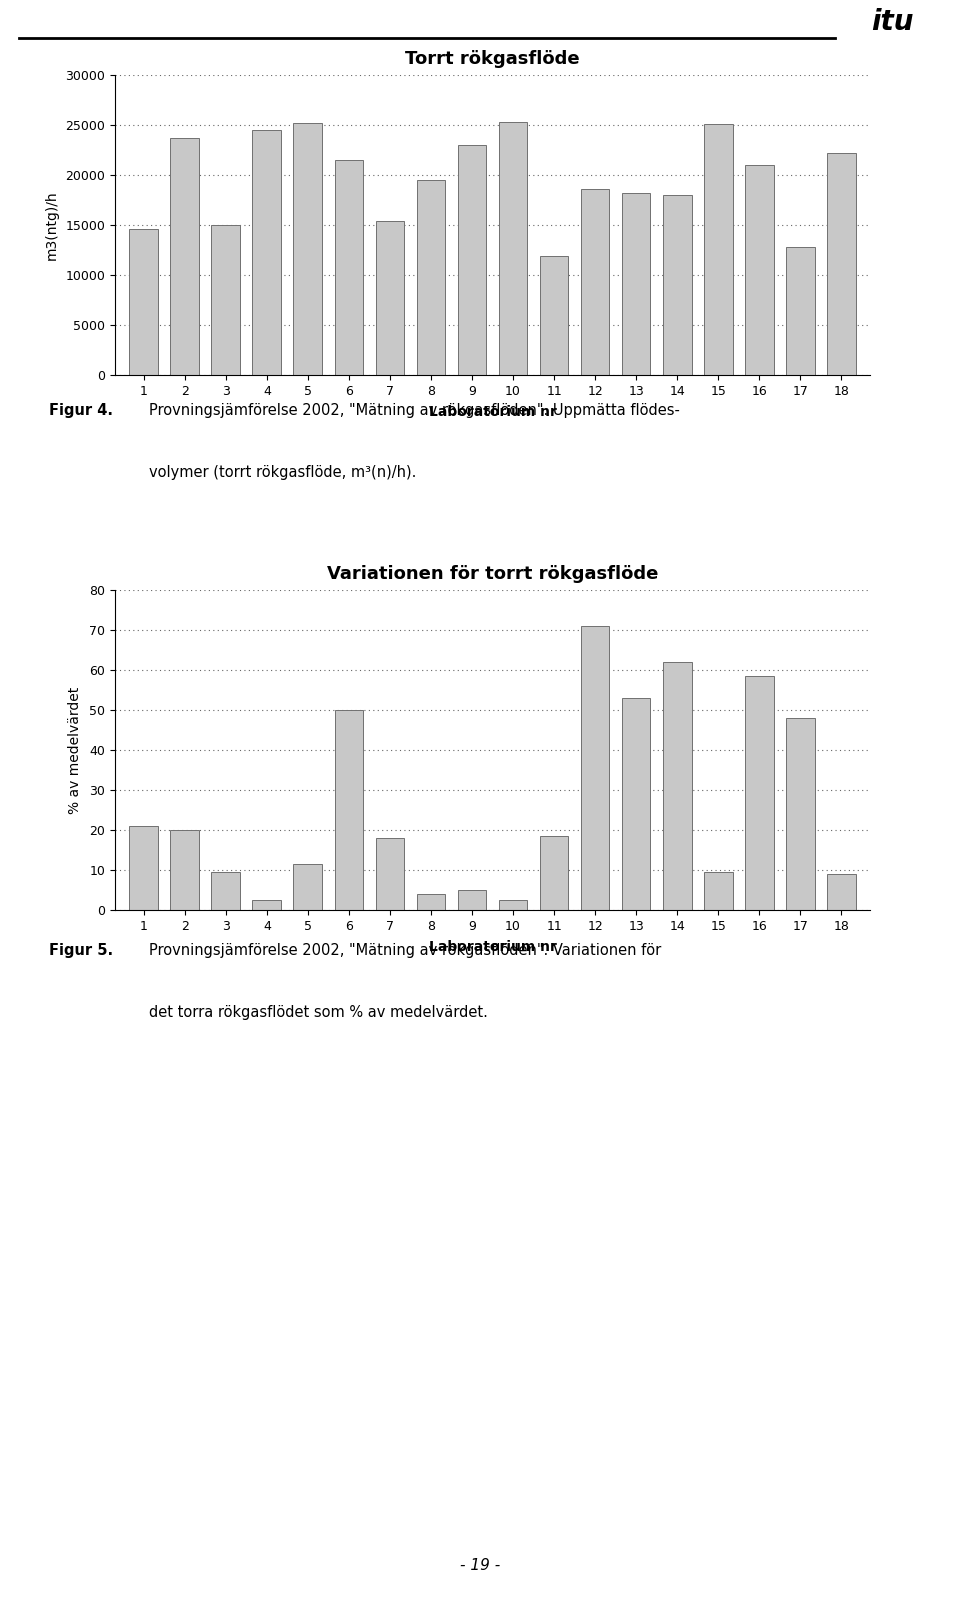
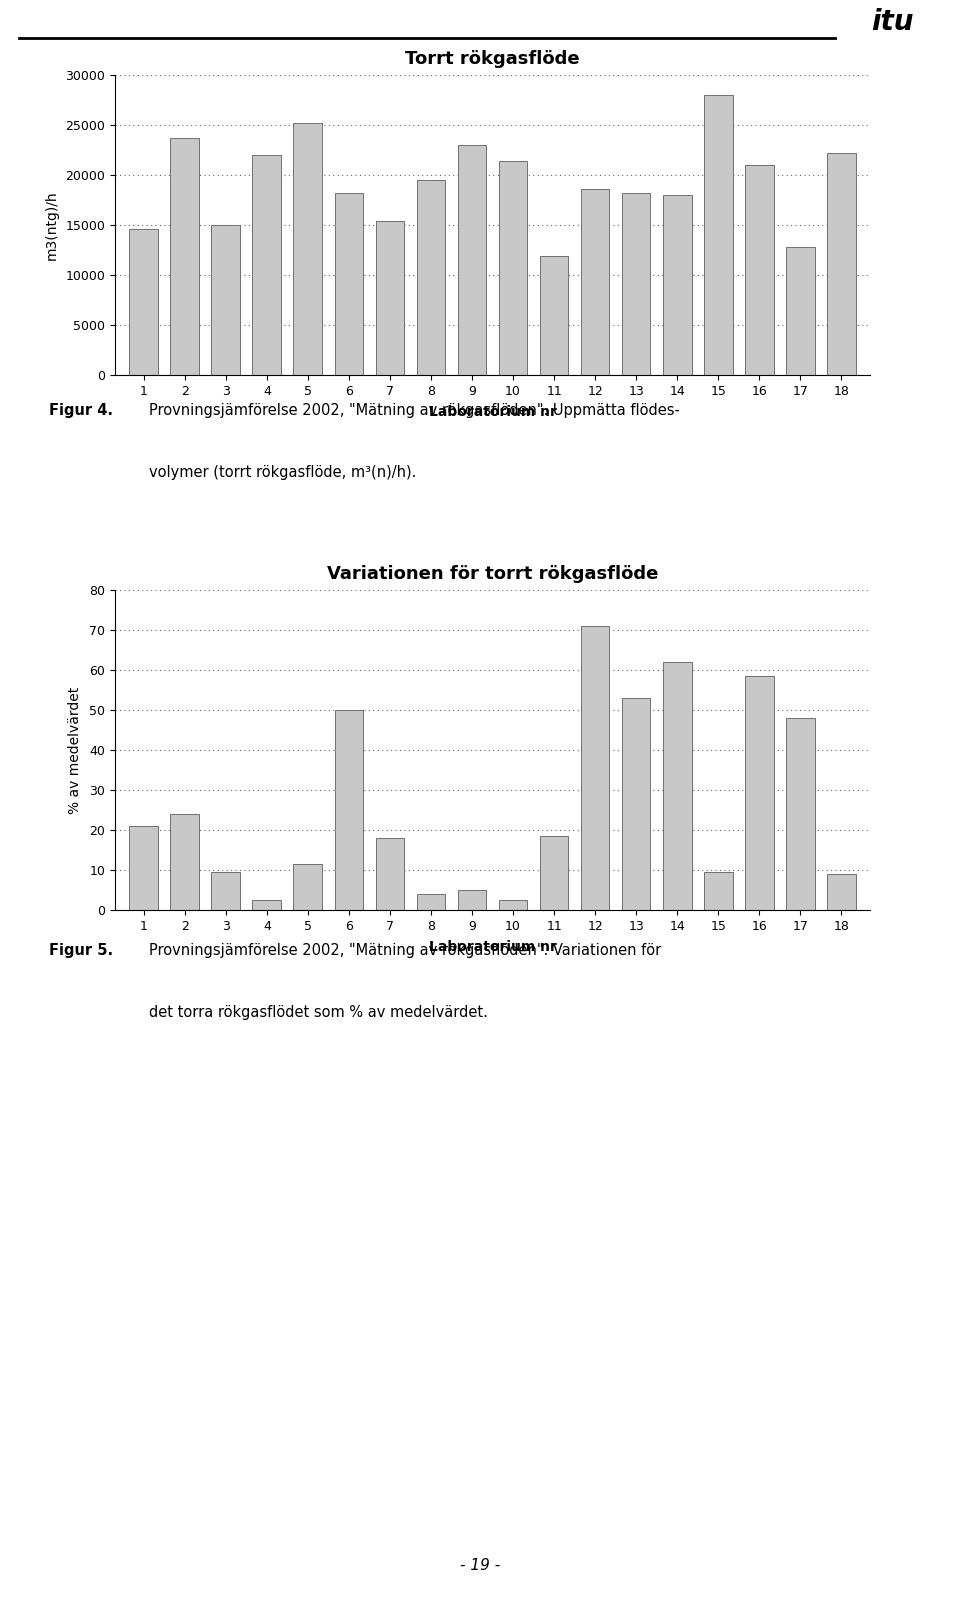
Torrt rökgasflöde/4: 24500 -> 22000
Torrt rökgasflöde/6: 21500 -> 18200
Torrt rökgasflöde/10: 25300 -> 21400
Torrt rökgasflöde/15: 25100 -> 28000
Variationen för torrt rökgasflöde/2: 20.0 -> 24.0
